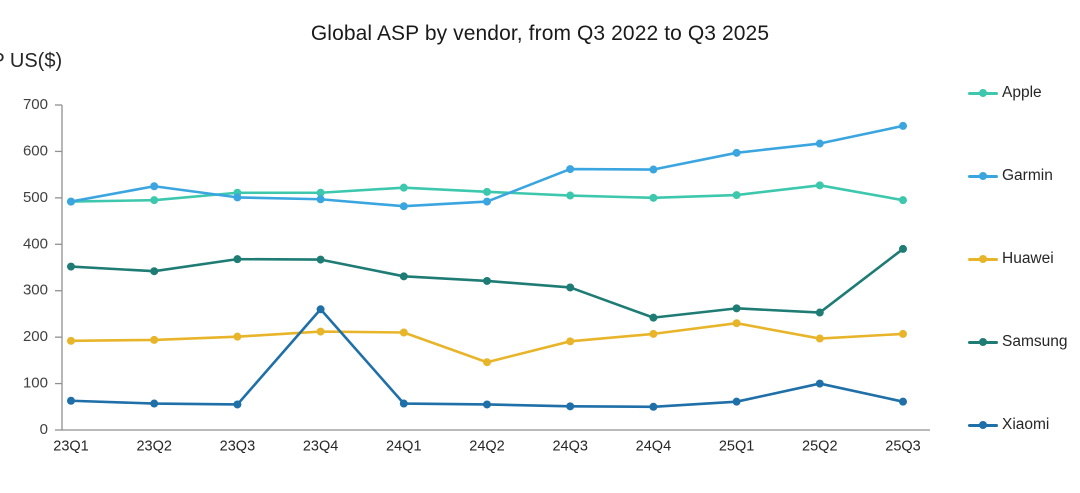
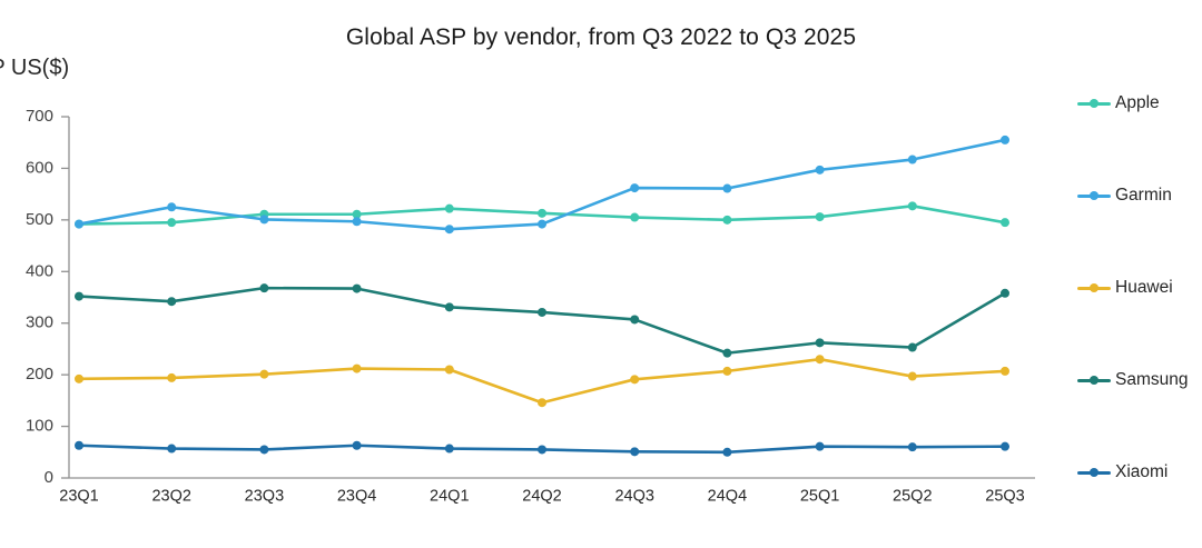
Xiaomi/23Q4: 260 -> 60
Xiaomi/25Q2: 100 -> 60
Samsung/25Q3: 390 -> 360
